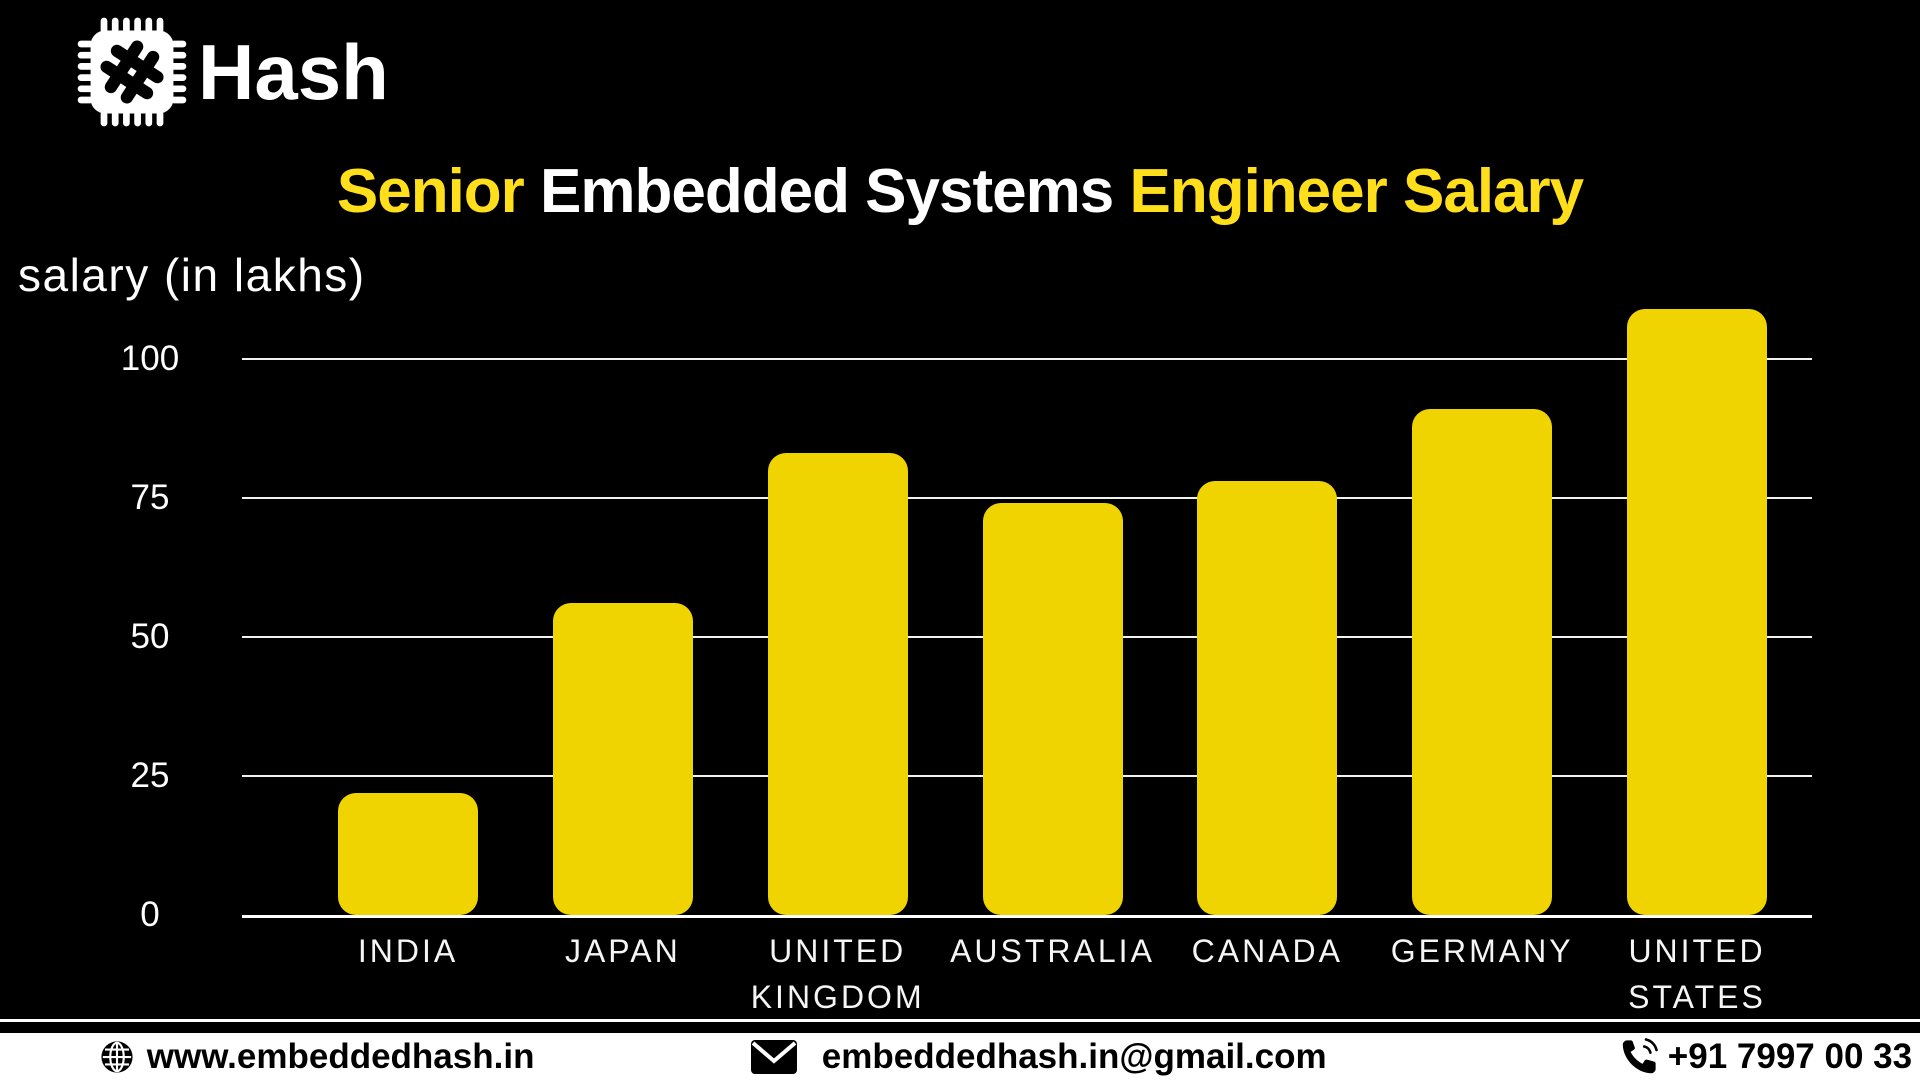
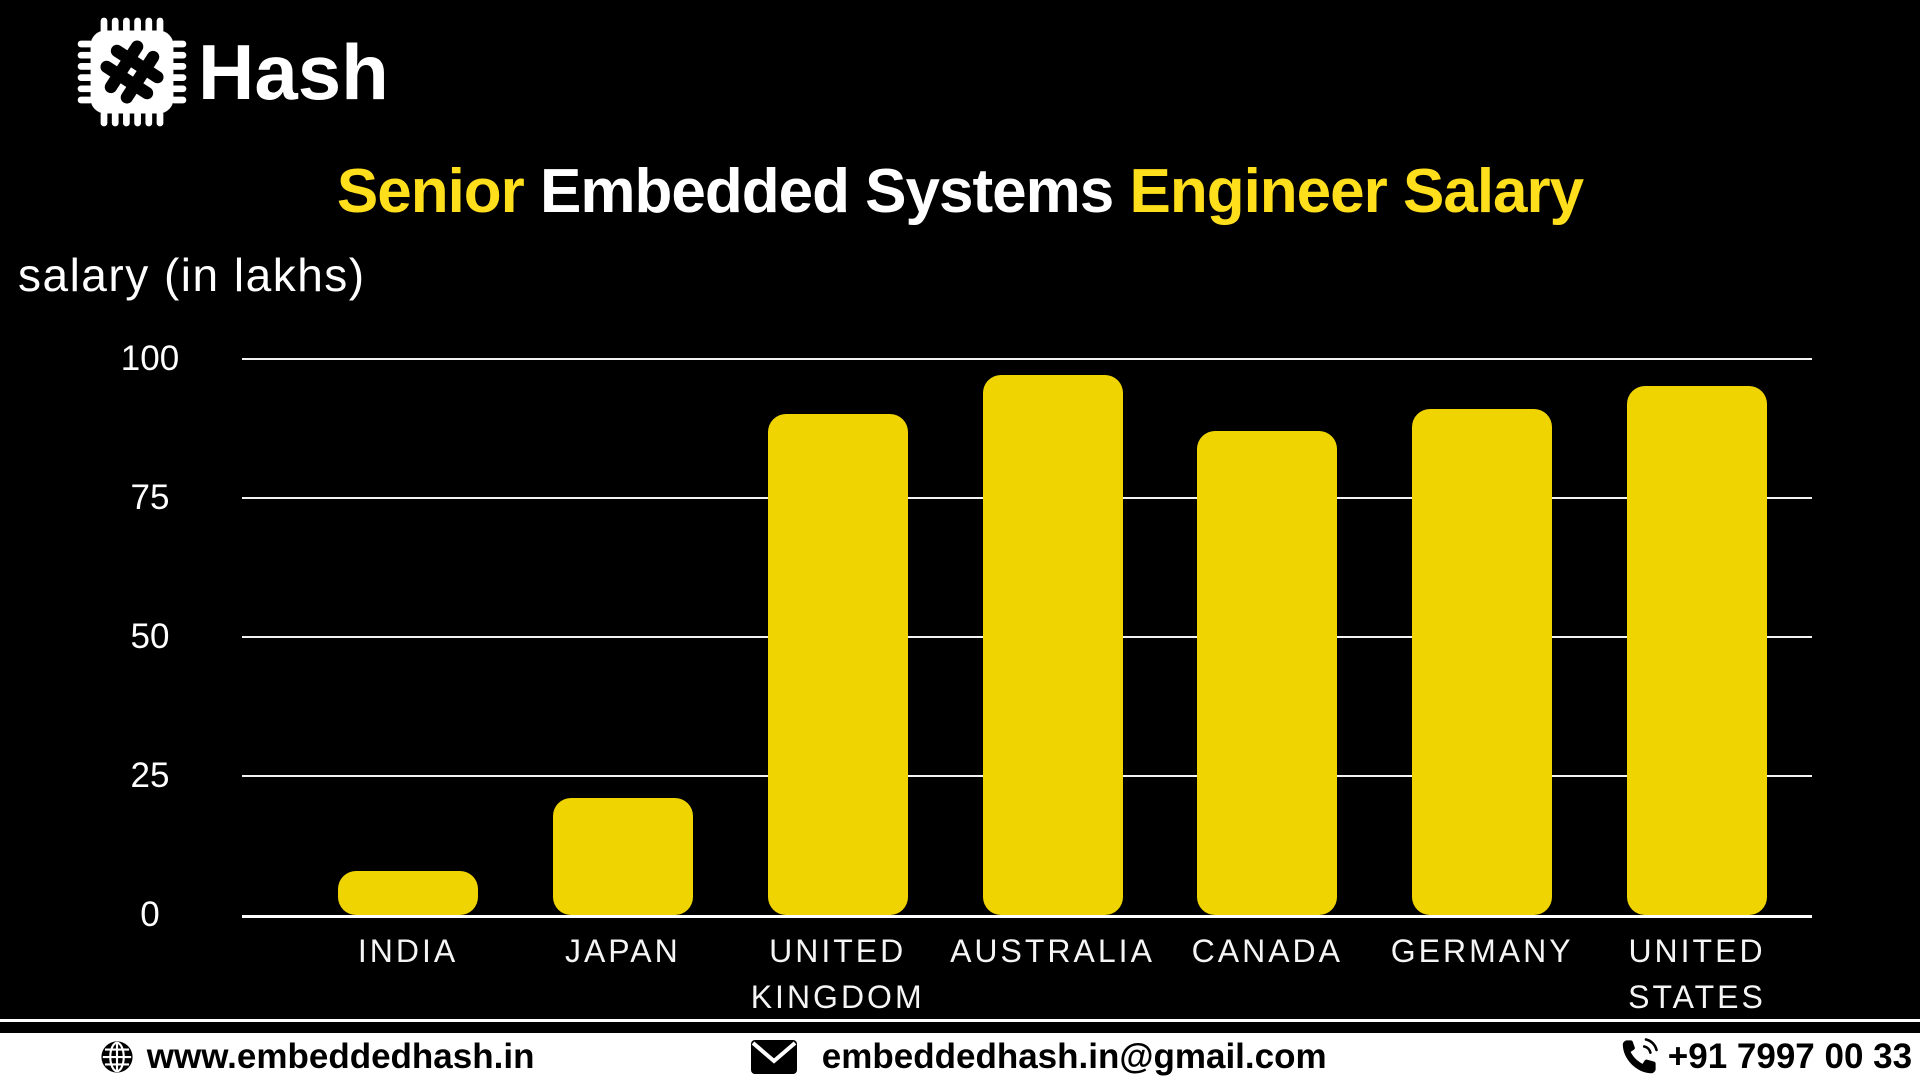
INDIA: 22 -> 8
JAPAN: 56 -> 21
UNITED KINGDOM: 83 -> 90
AUSTRALIA: 74 -> 97
CANADA: 78 -> 87
UNITED STATES: 109 -> 95
